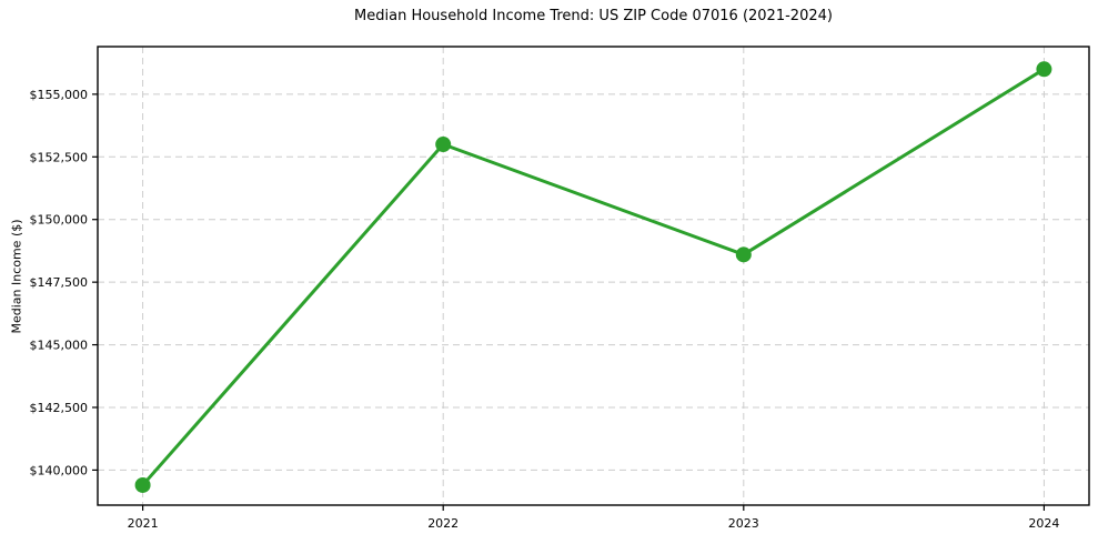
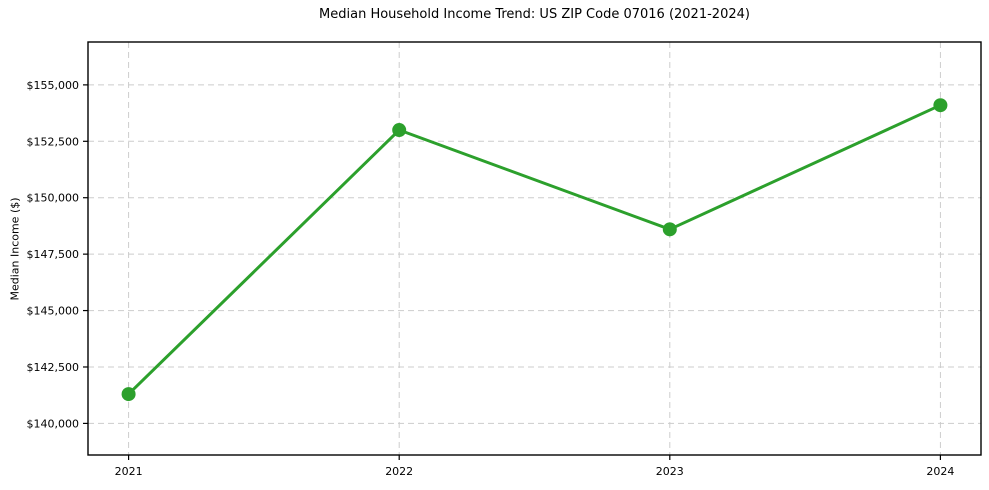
2021: $139400 -> $141300
2024: $156000 -> $154100
